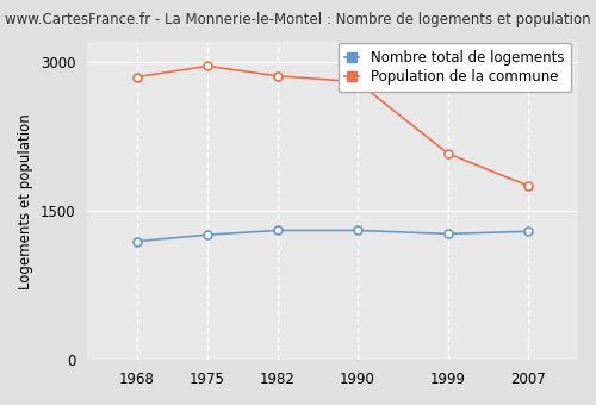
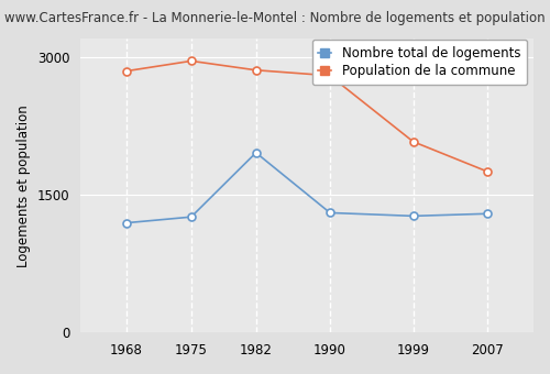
Nombre total de logements/1982: 1300 -> 1960
